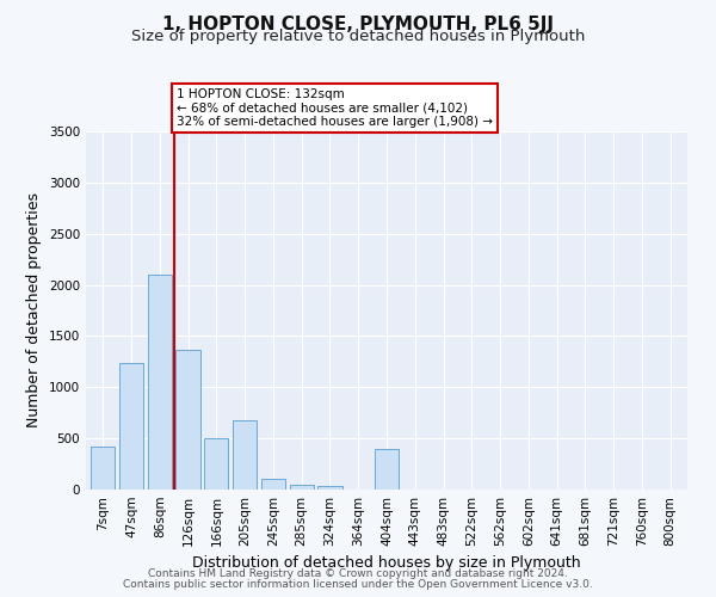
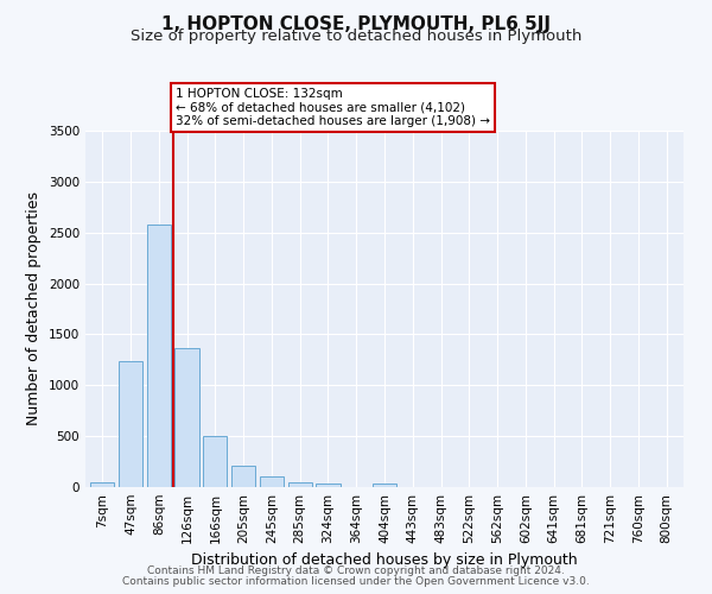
7sqm: 420 -> 50
86sqm: 2100 -> 2580
205sqm: 680 -> 210
404sqm: 400 -> 30
